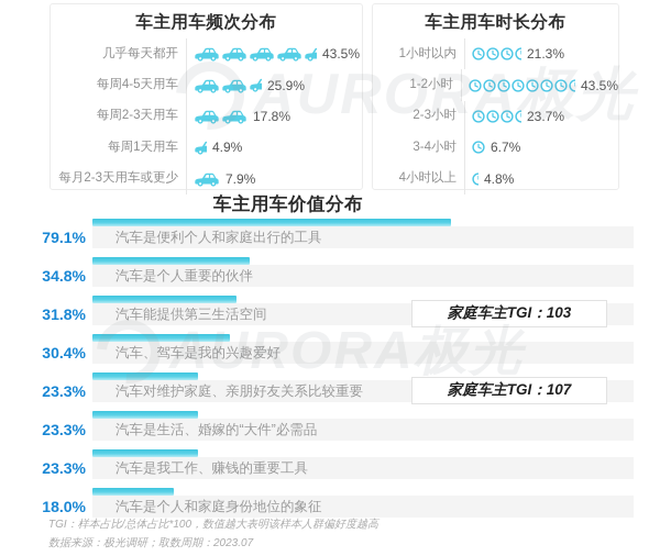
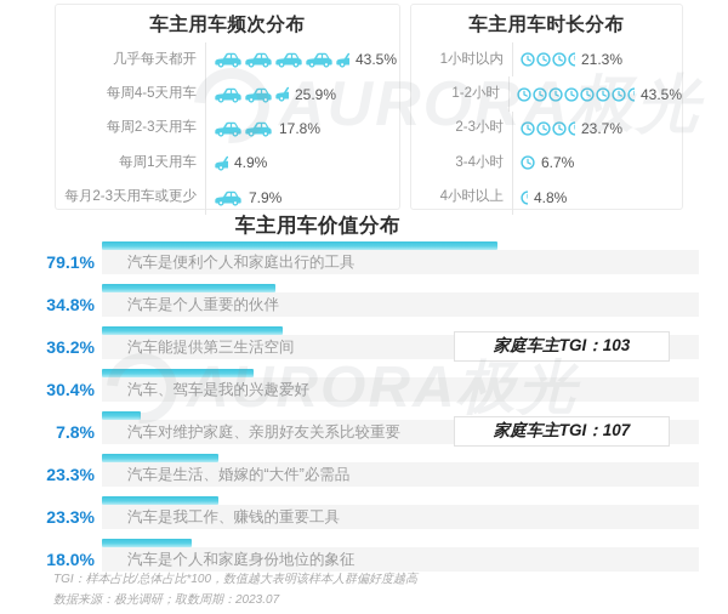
车主用车价值分布/汽车能提供第三生活空间: 31.8% -> 36.2%
车主用车价值分布/汽车对维护家庭、亲朋好友关系比较重要: 23.3% -> 7.8%
